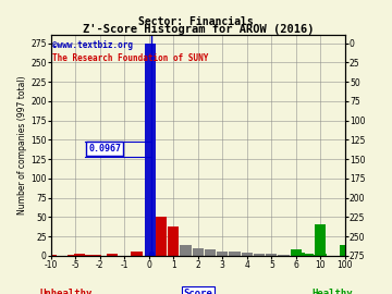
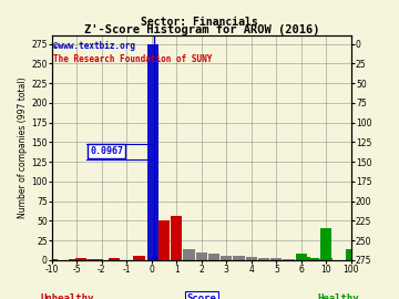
1: 38 -> 56
